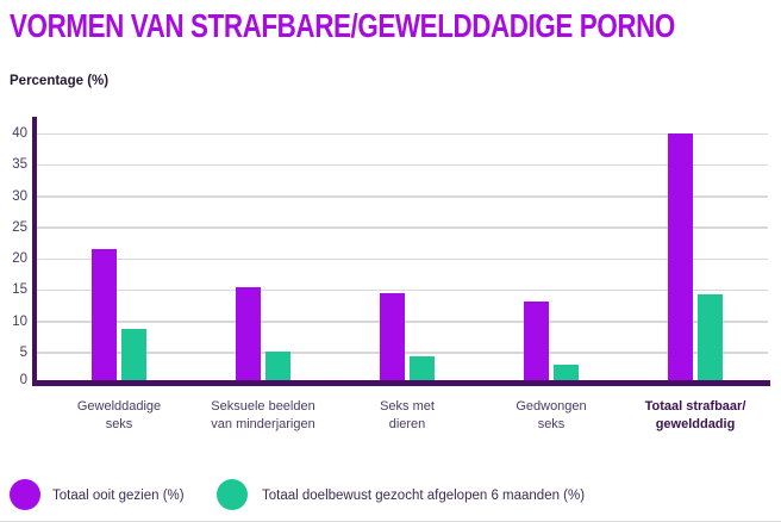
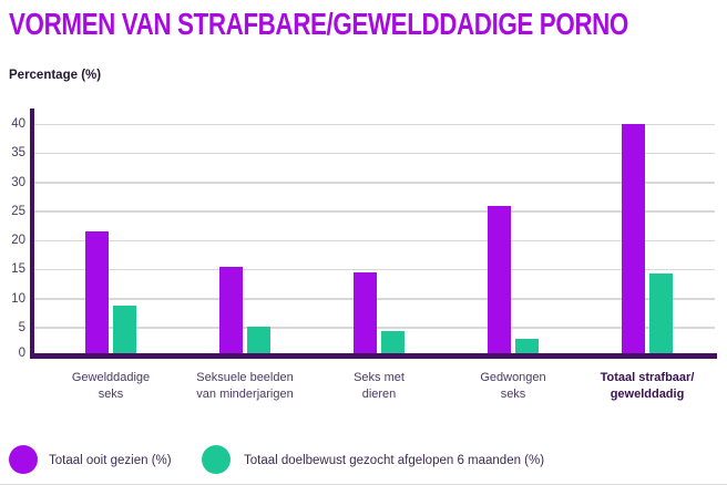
Totaal ooit gezien (%)/Gedwongen seks: 13 -> 26
